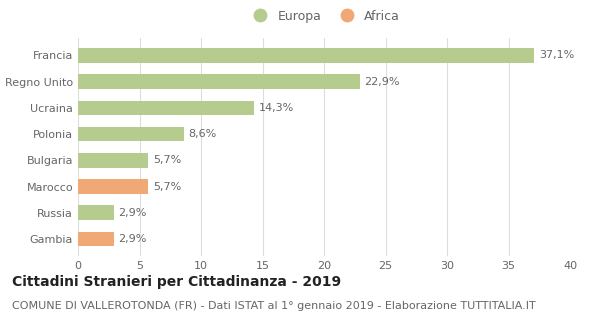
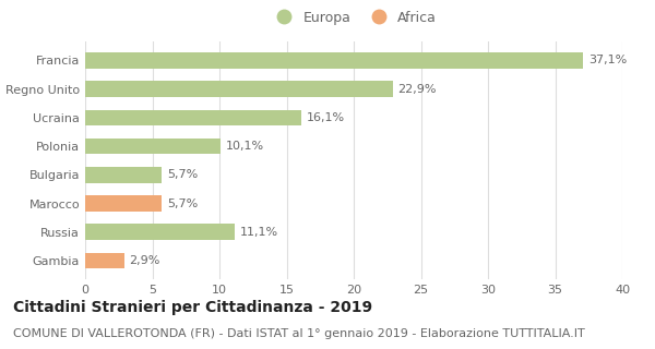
Ucraina: 14,3% -> 16,1%
Polonia: 8,6% -> 10,1%
Russia: 2,9% -> 11,1%
